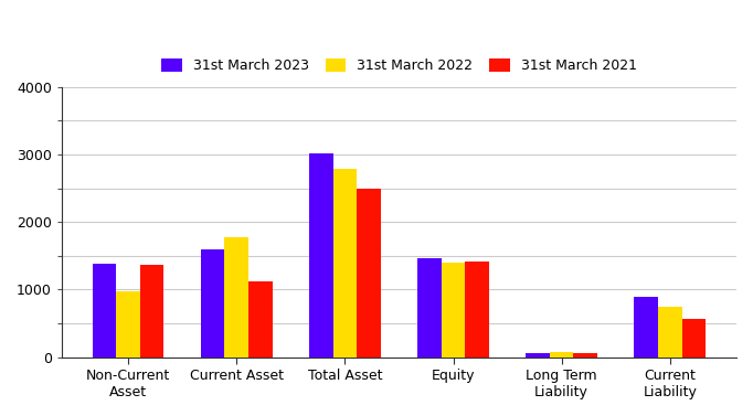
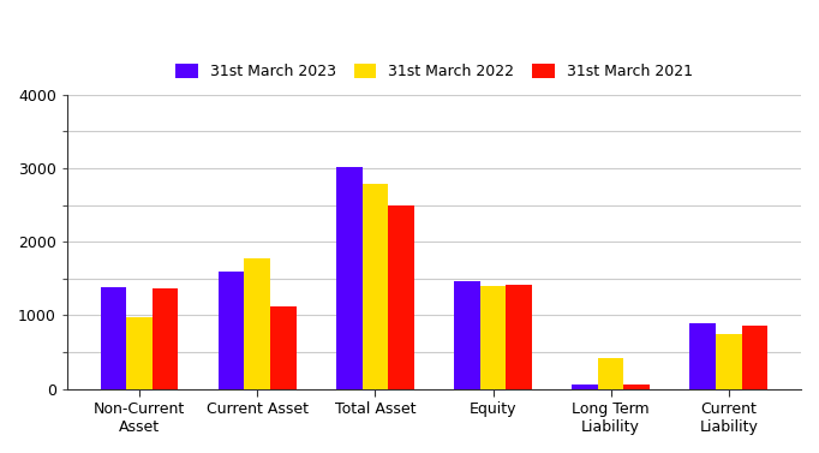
31st March 2022/Long Term Liability: 80 -> 420
31st March 2021/Current Liability: 560 -> 860
